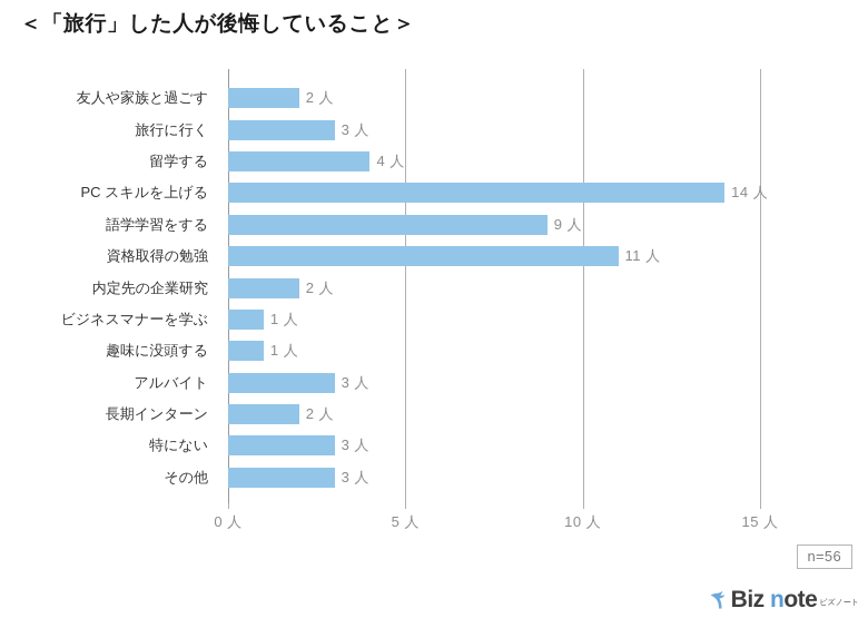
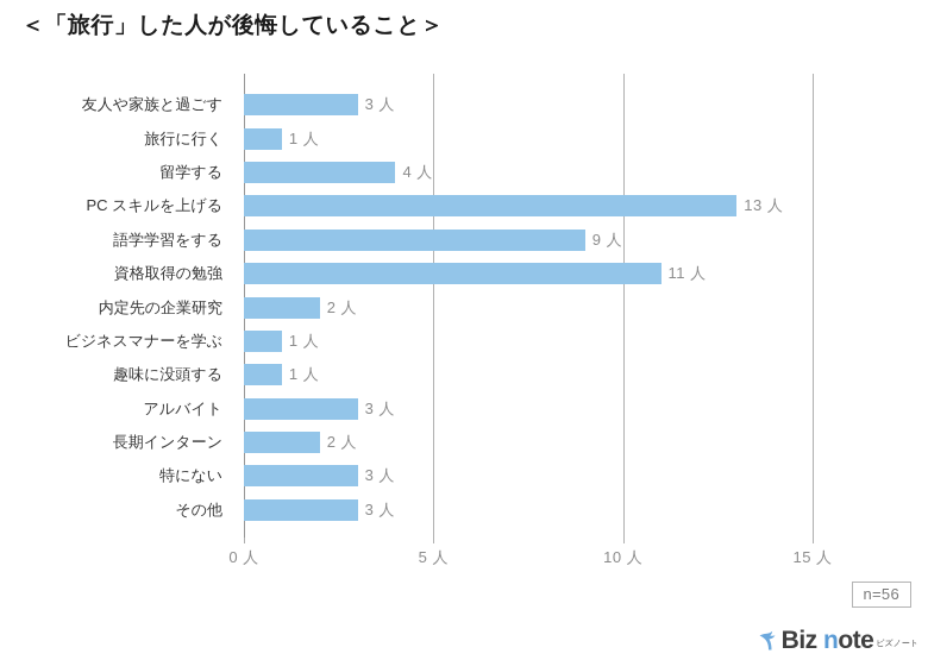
友人や家族と過ごす: 2 -> 3
旅行に行く: 3 -> 1
PC スキルを上げる: 14 -> 13
